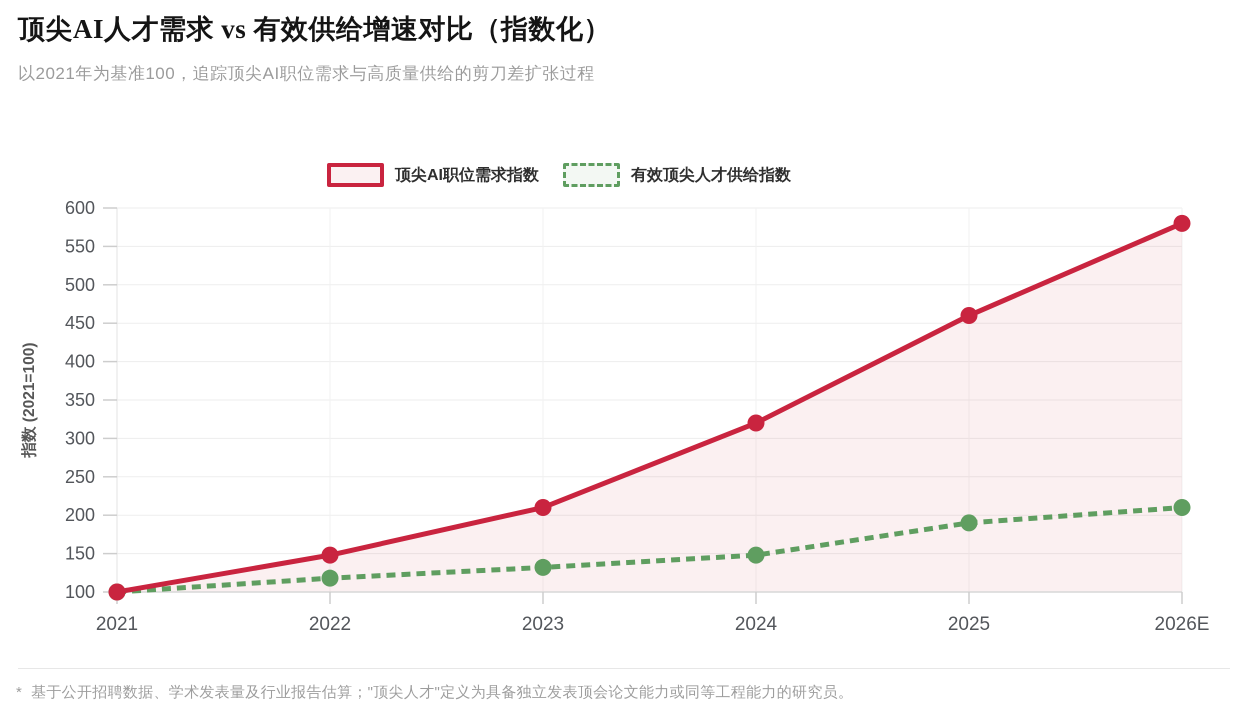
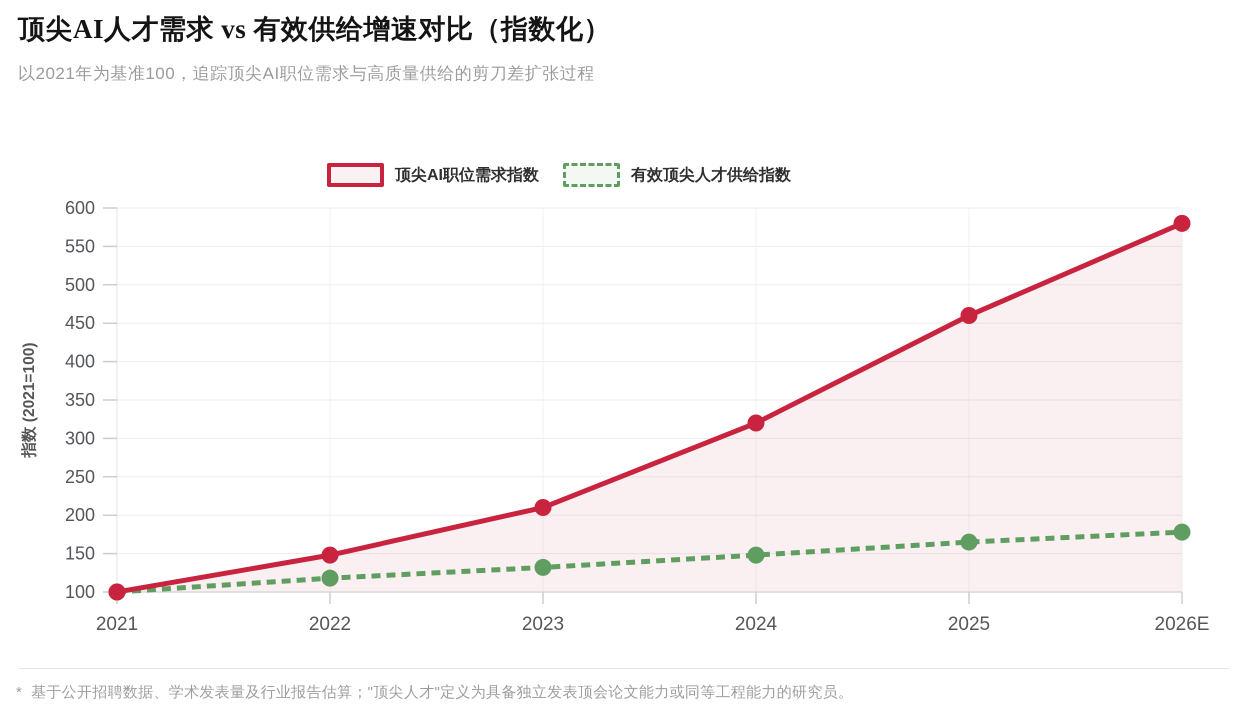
有效顶尖人才供给指数/2025: 190 -> 160
有效顶尖人才供给指数/2026E: 210 -> 180
